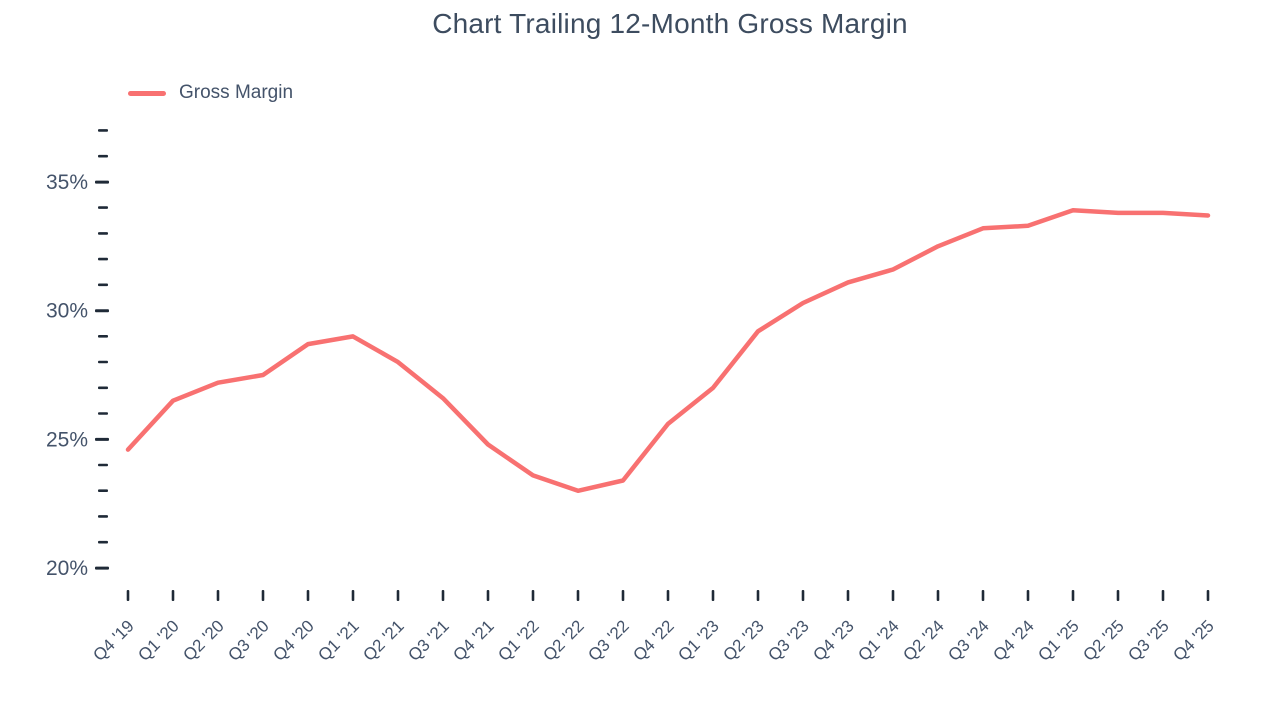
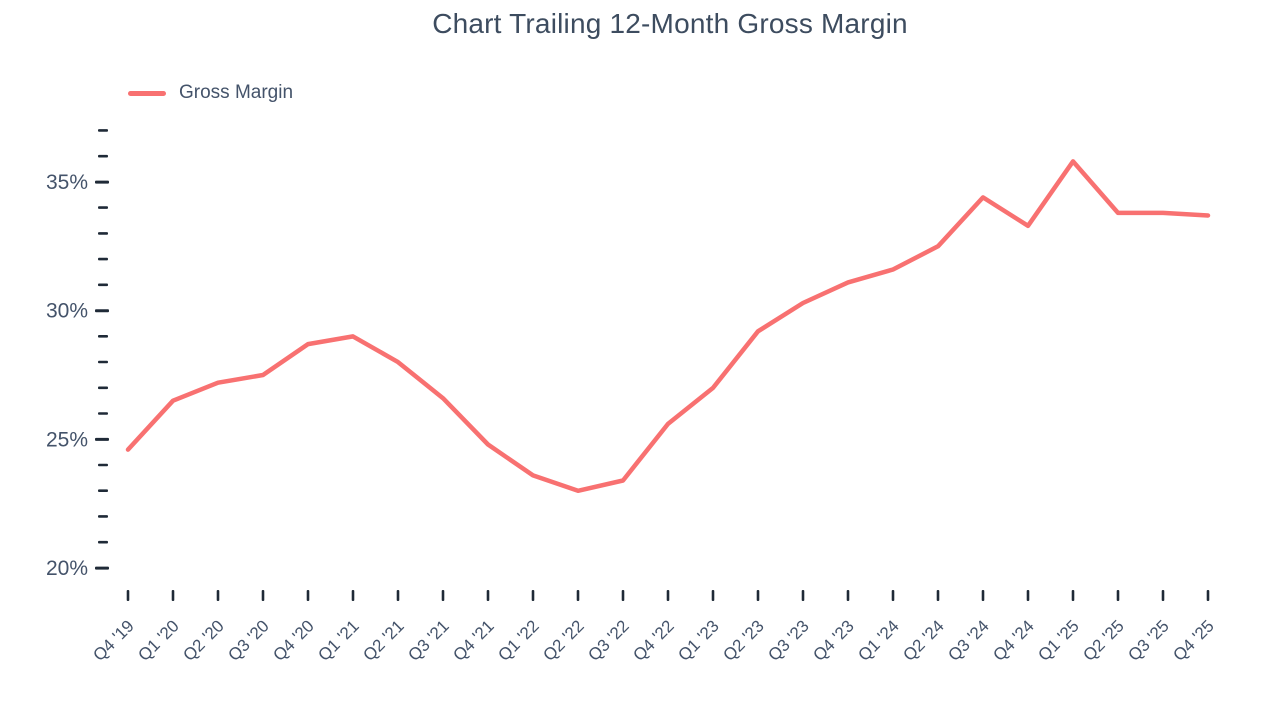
Q3 '24: 33.2% -> 34.4%
Q1 '25: 33.9% -> 35.8%
